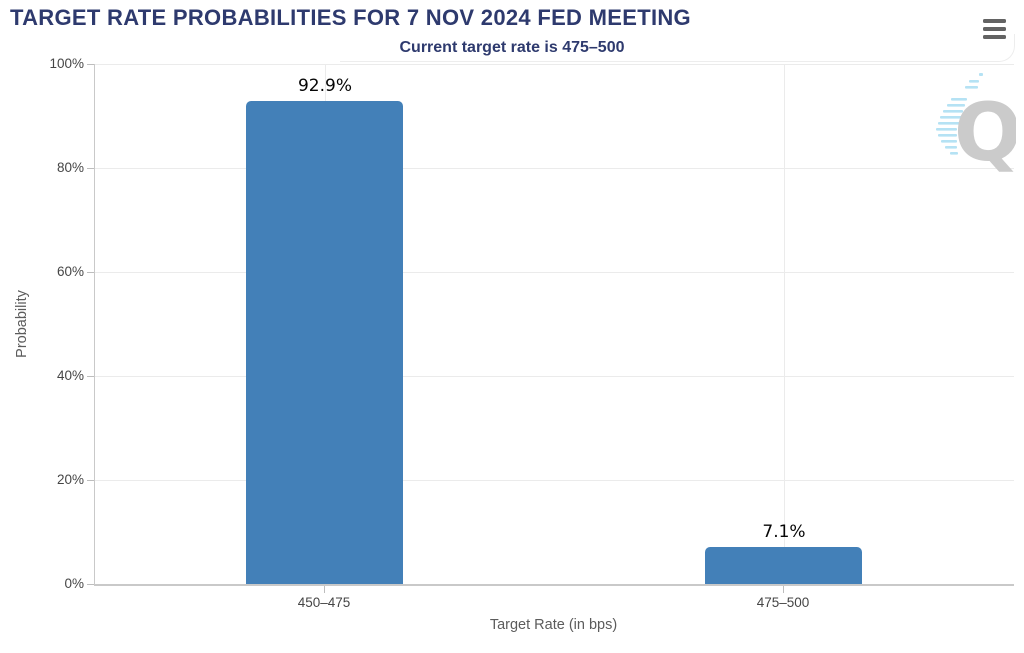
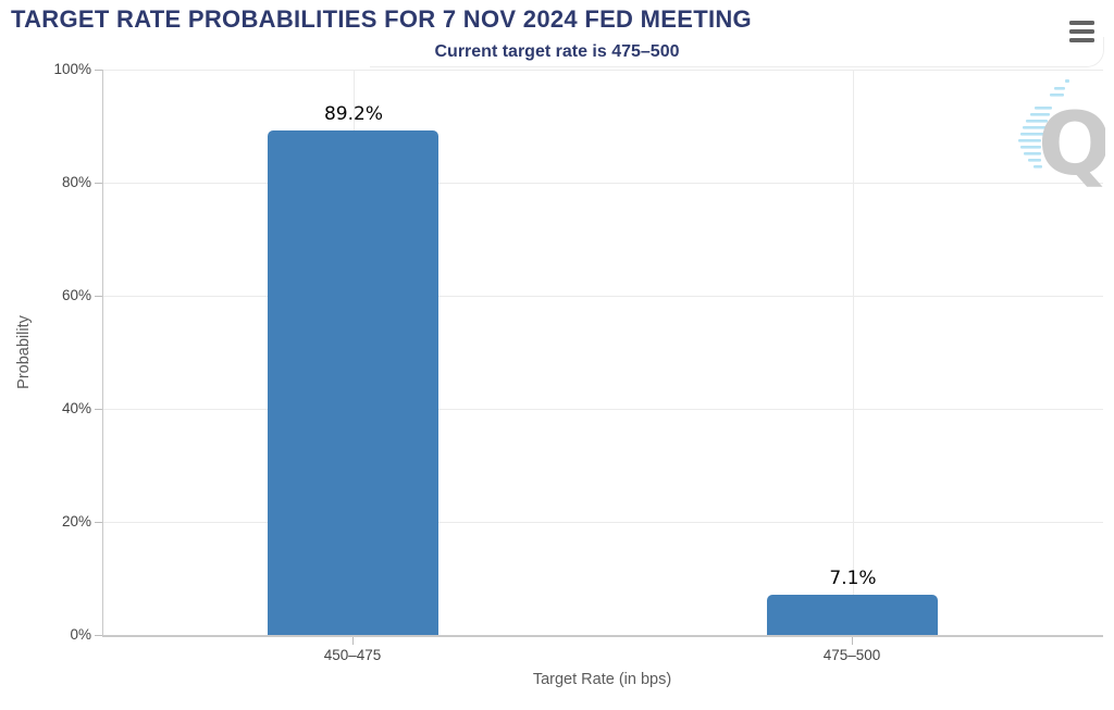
450–475: 92.9% -> 89.2%
